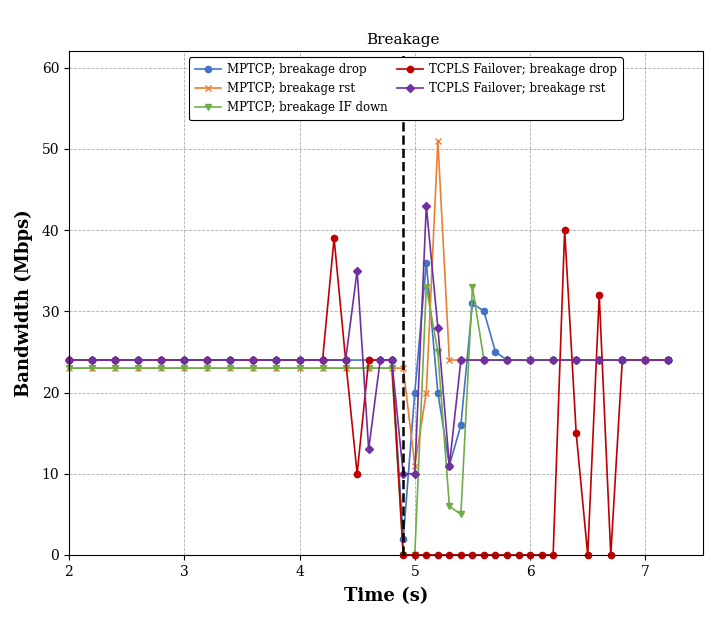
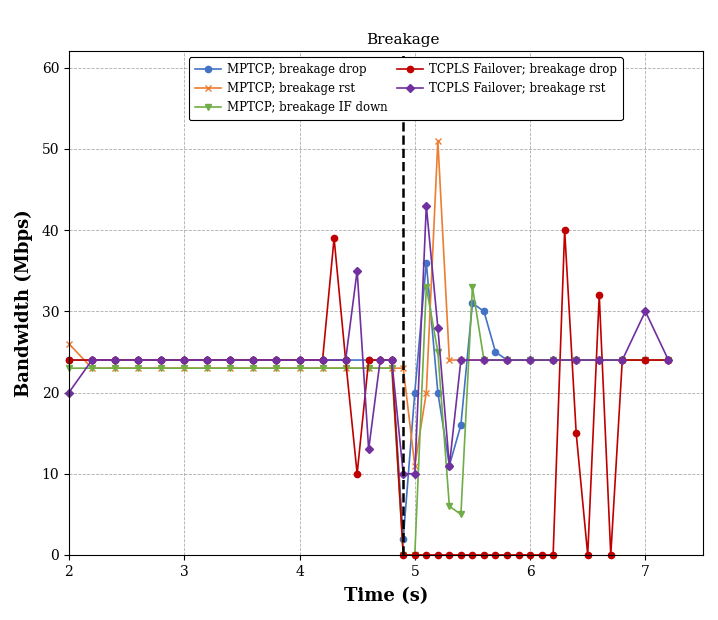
MPTCP; breakage rst/2: 23 -> 26
TCPLS Failover; breakage rst/2: 24 -> 20
TCPLS Failover; breakage rst/7: 24 -> 30
